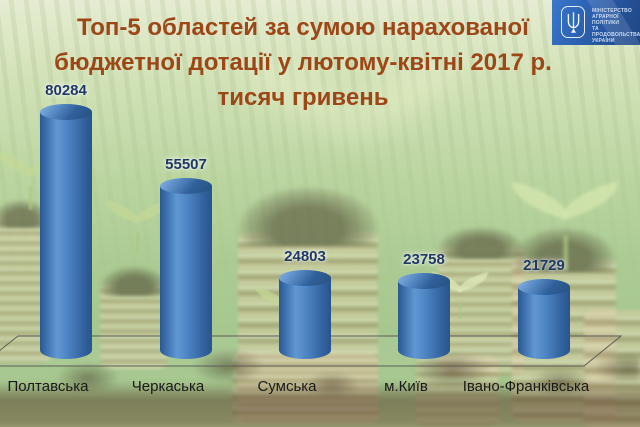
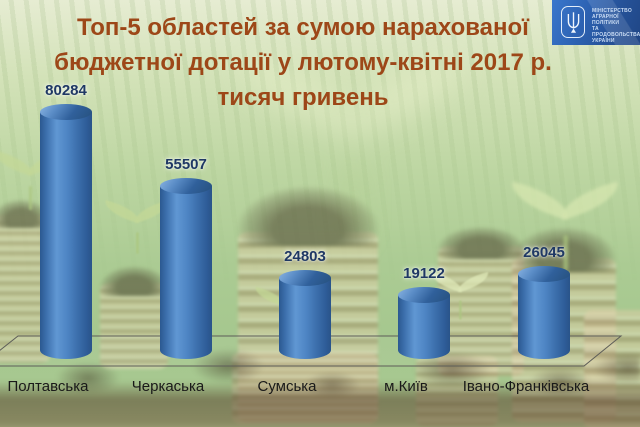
м.Київ: 23758 -> 19122
Івано-Франківська: 21729 -> 26045
